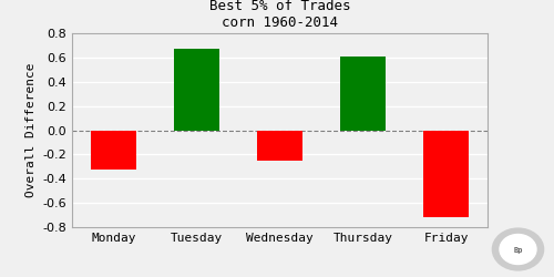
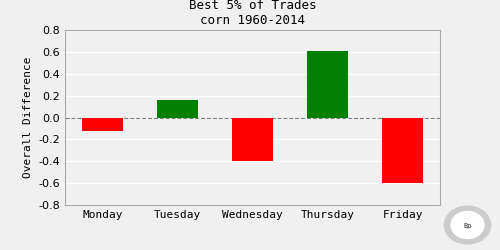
Monday: -0.32 -> -0.12
Tuesday: 0.67 -> 0.16
Wednesday: -0.25 -> -0.40
Friday: -0.72 -> -0.60
